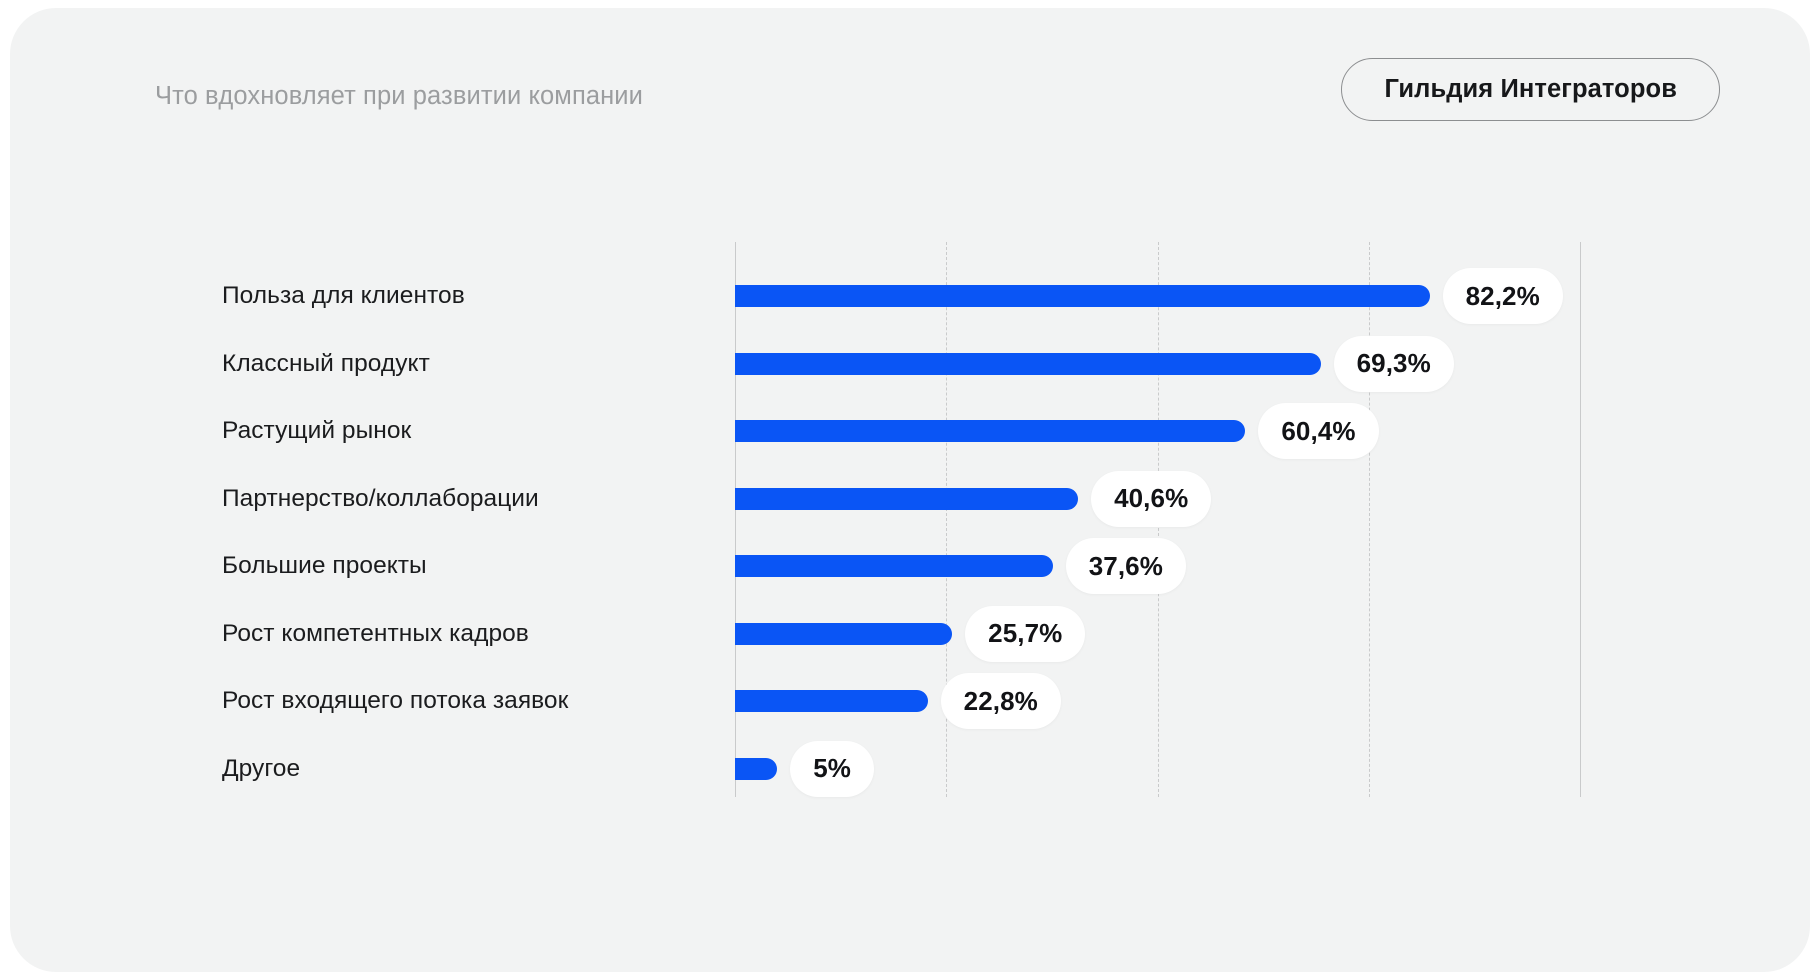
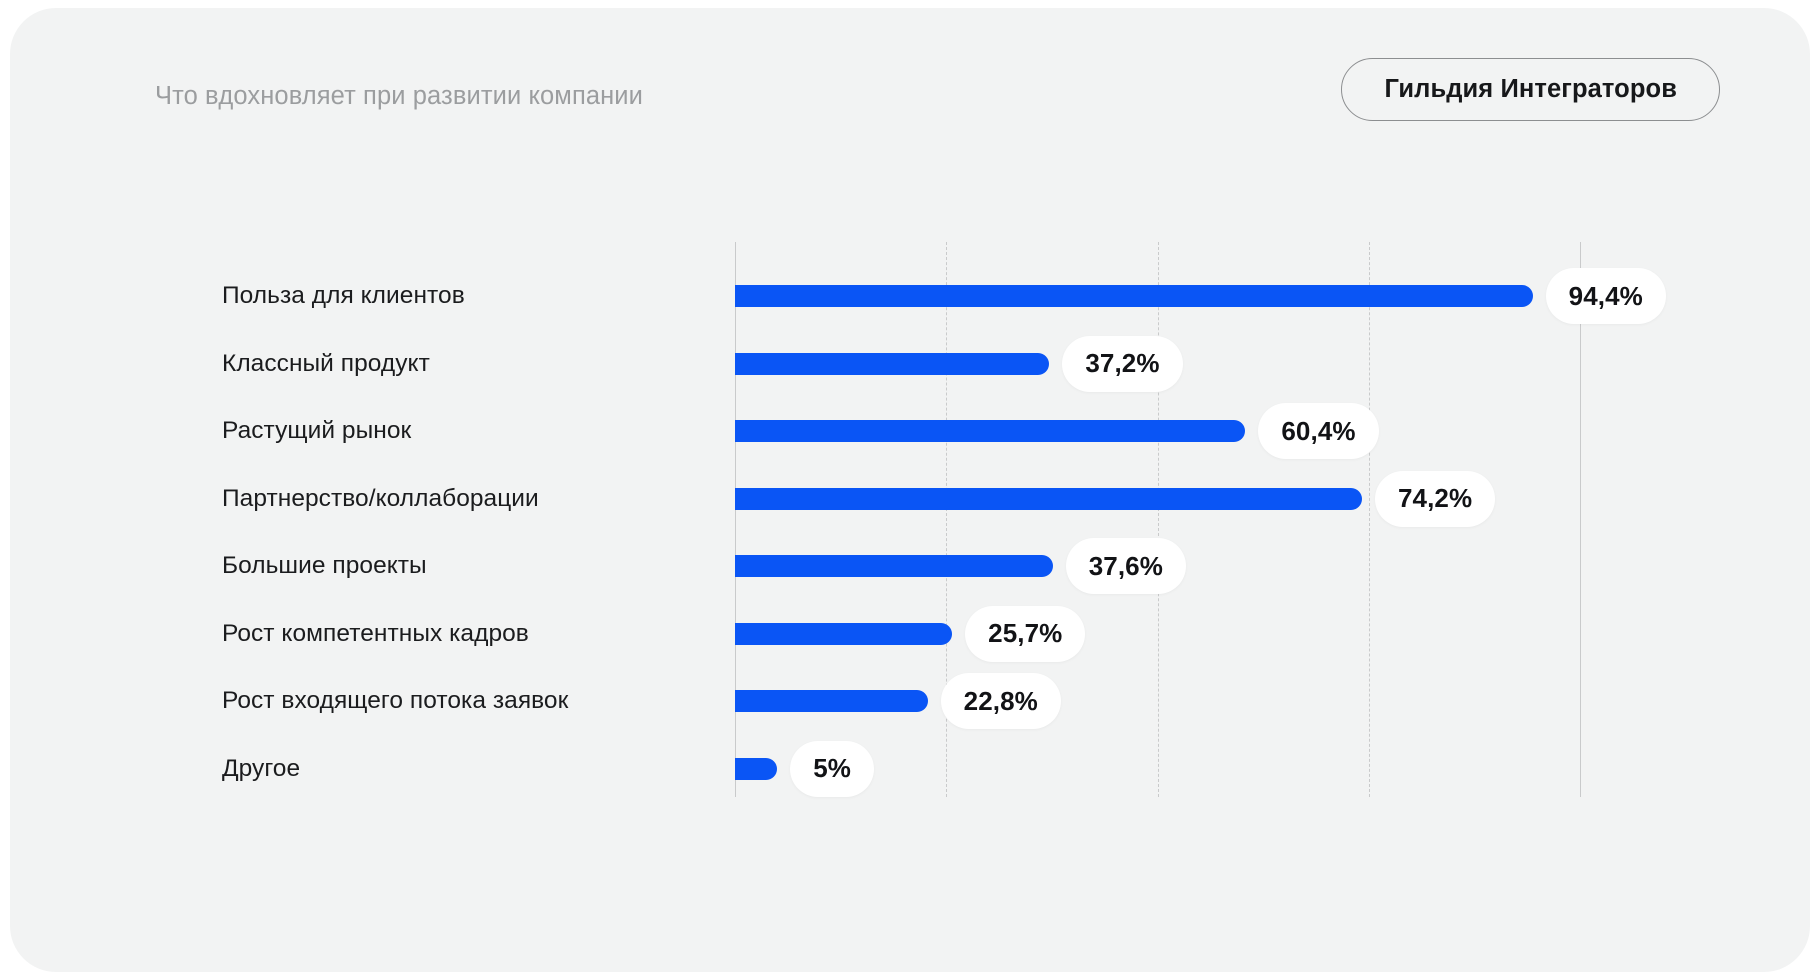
Польза для клиентов: 82,2% -> 94,4%
Классный продукт: 69,3% -> 37,2%
Партнерство/коллаборации: 40,6% -> 74,2%
